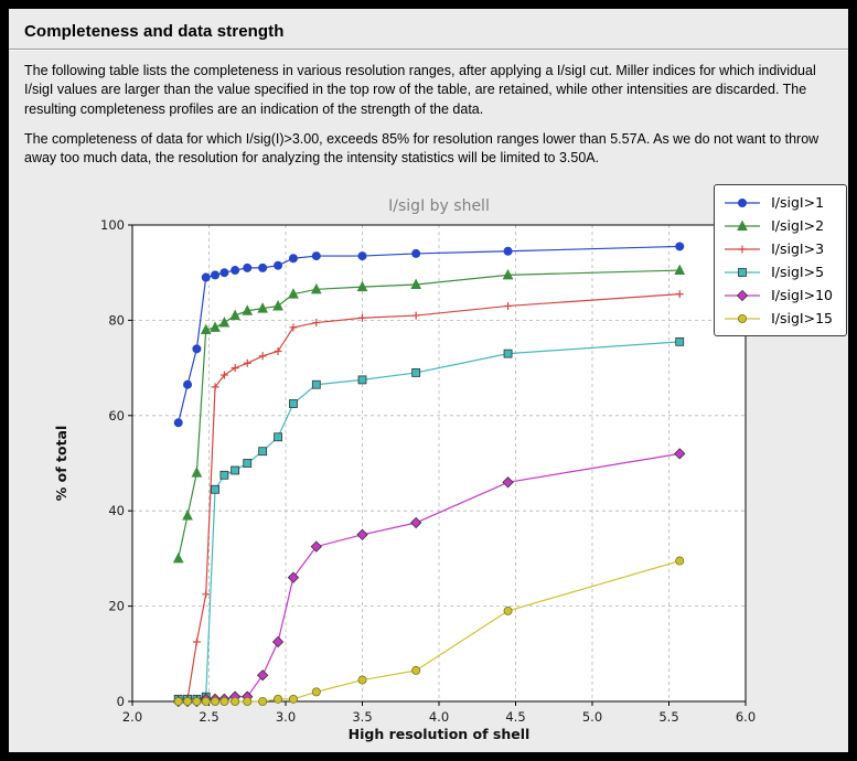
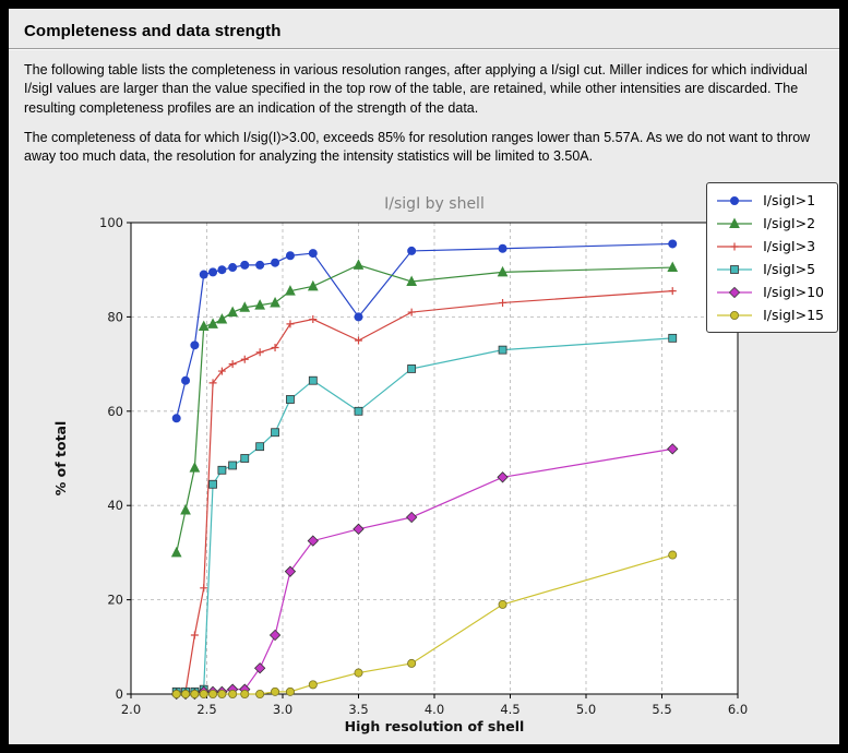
I/sigI>1/3.5: 94 -> 80
I/sigI>2/3.5: 87 -> 91
I/sigI>3/3.5: 80 -> 75
I/sigI>5/3.5: 68 -> 60
